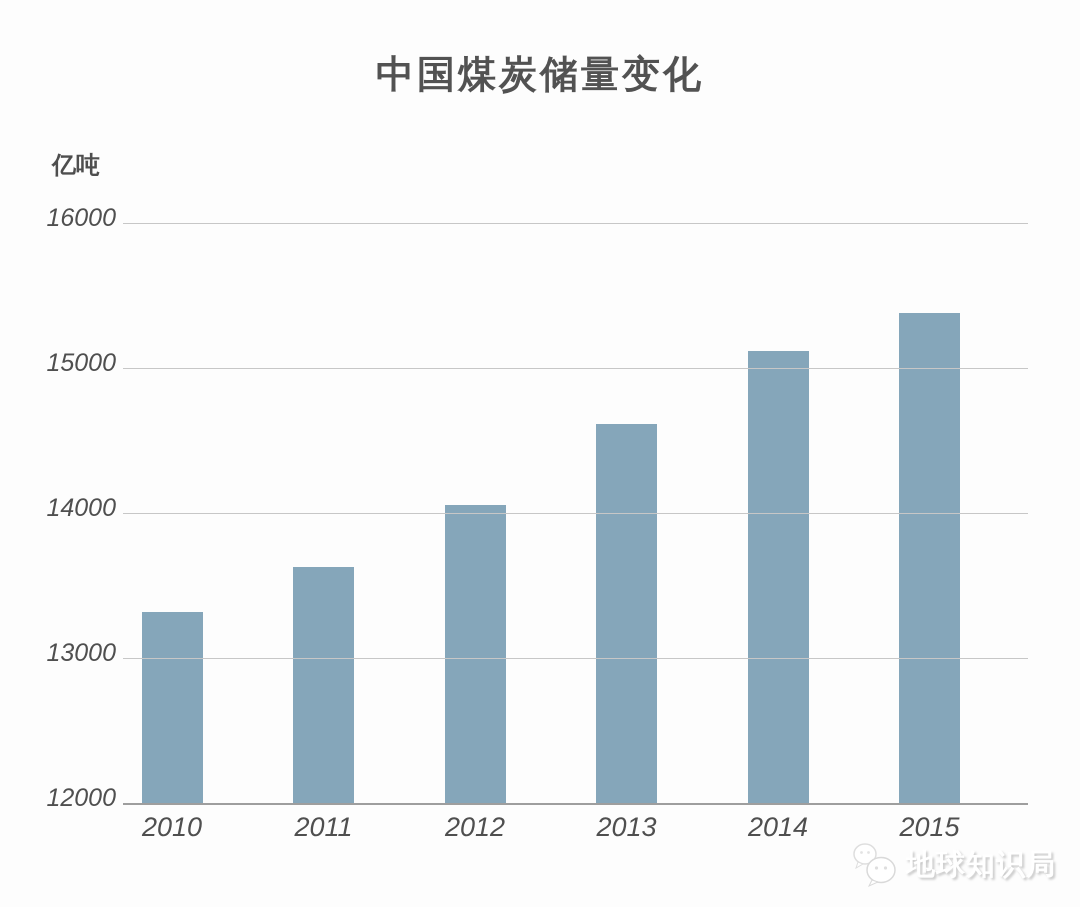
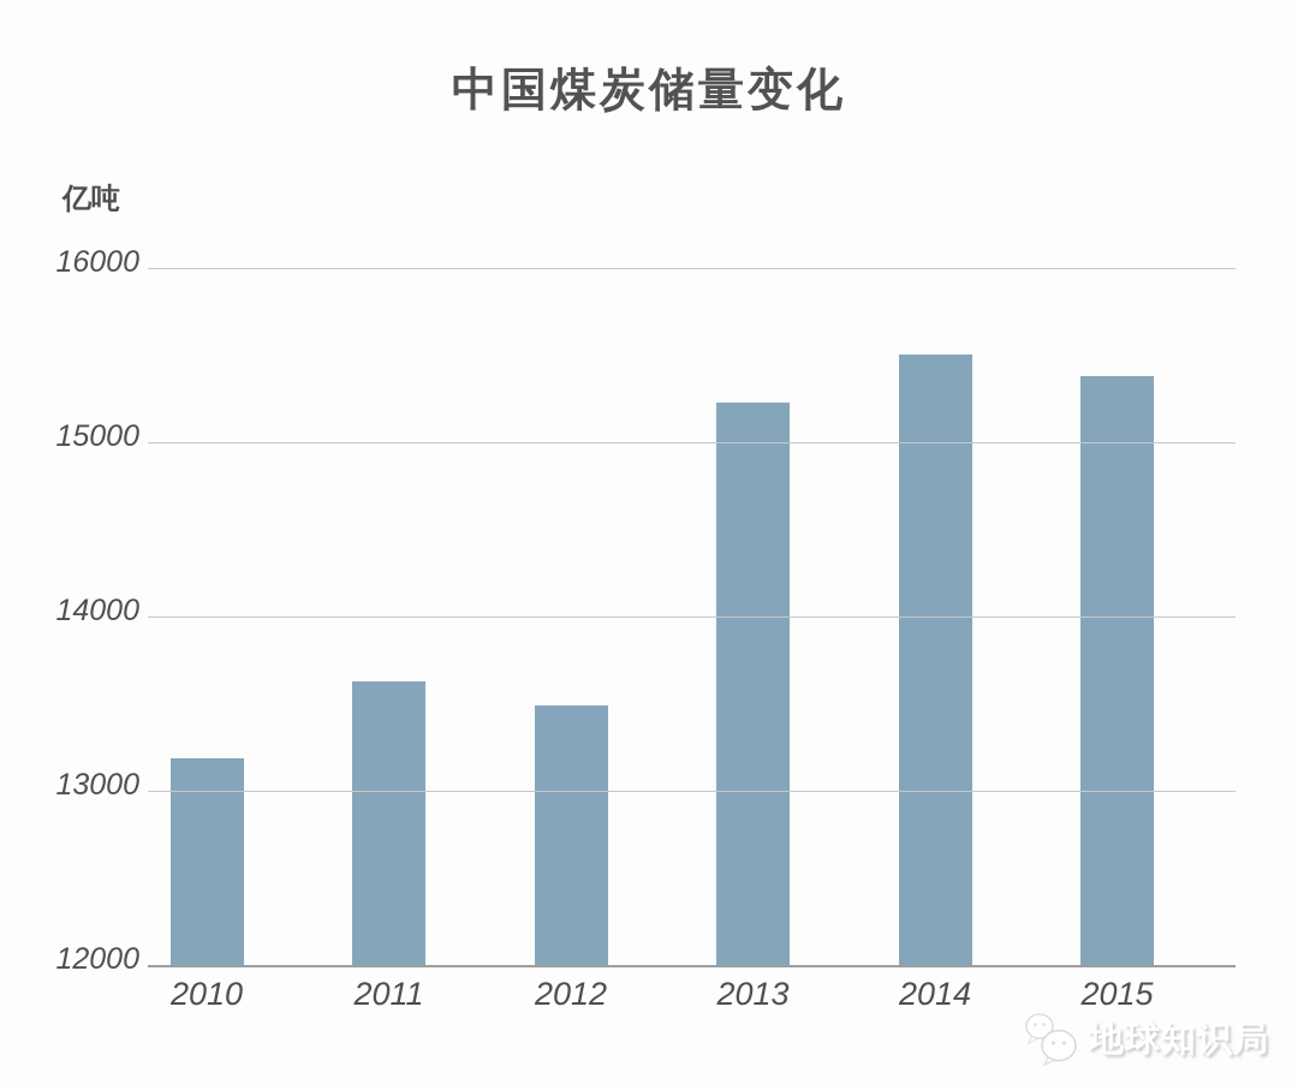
2010: 13320 -> 13190
2012: 14060 -> 13490
2013: 14620 -> 15230
2014: 15120 -> 15510
